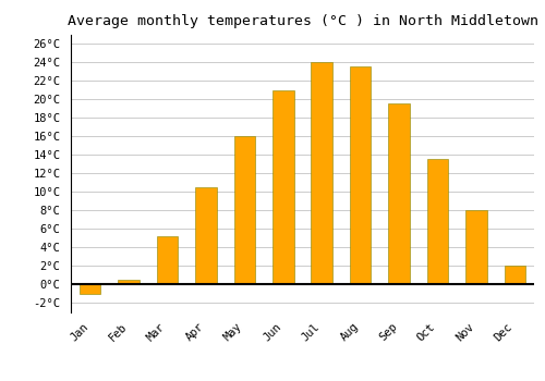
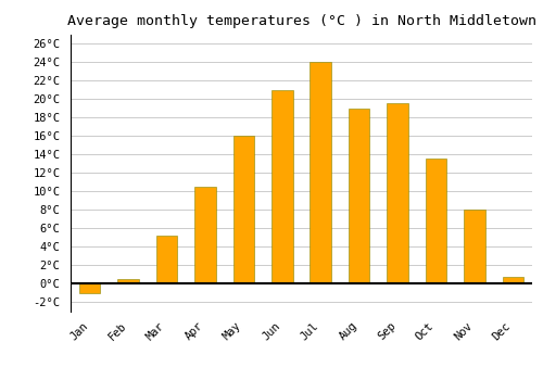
Aug: 23.5°C -> 19.0°C
Dec: 2.0°C -> 0.8°C
